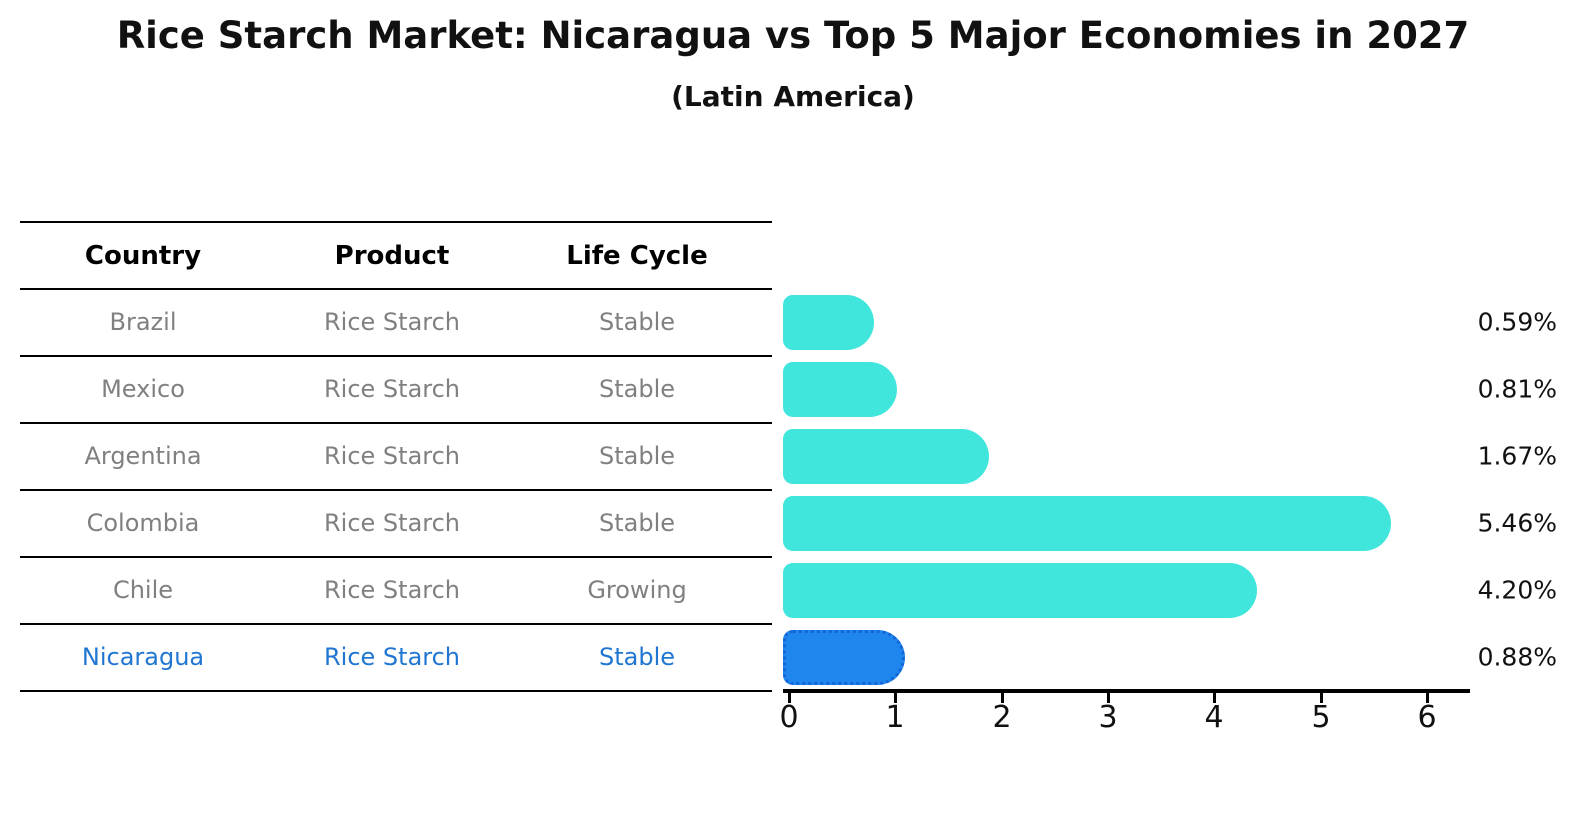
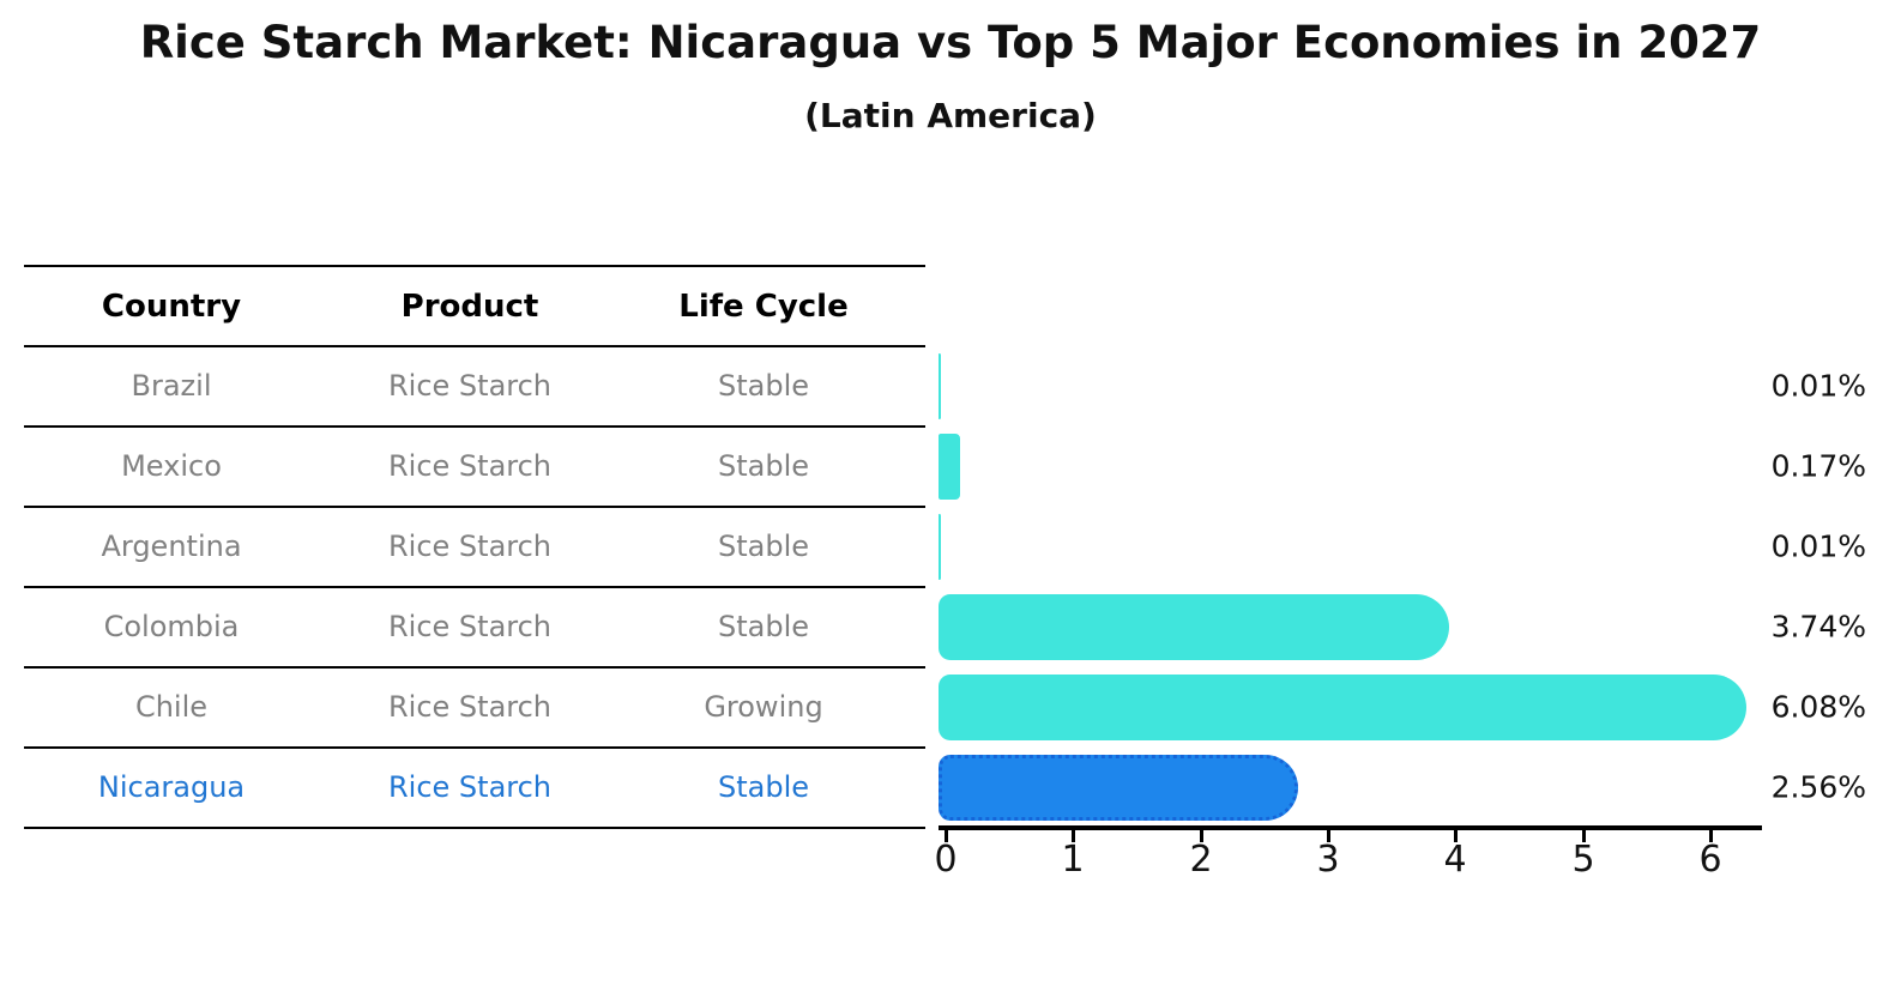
Brazil: 0.59% -> 0.01%
Mexico: 0.81% -> 0.17%
Argentina: 1.67% -> 0.01%
Colombia: 5.46% -> 3.74%
Chile: 4.20% -> 6.08%
Nicaragua: 0.88% -> 2.56%
